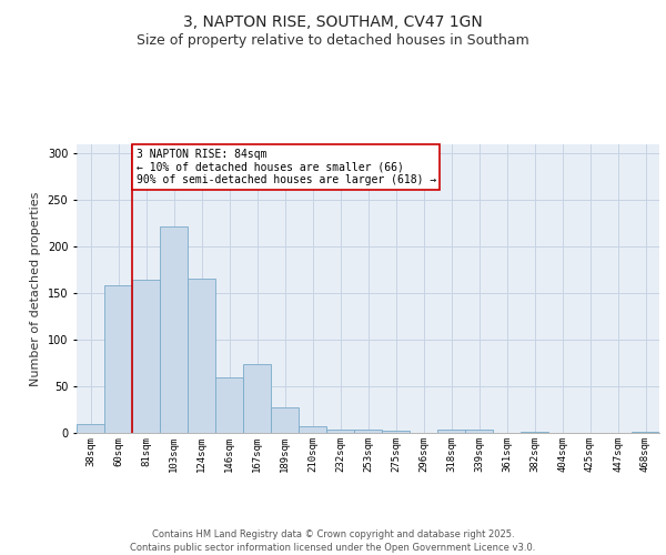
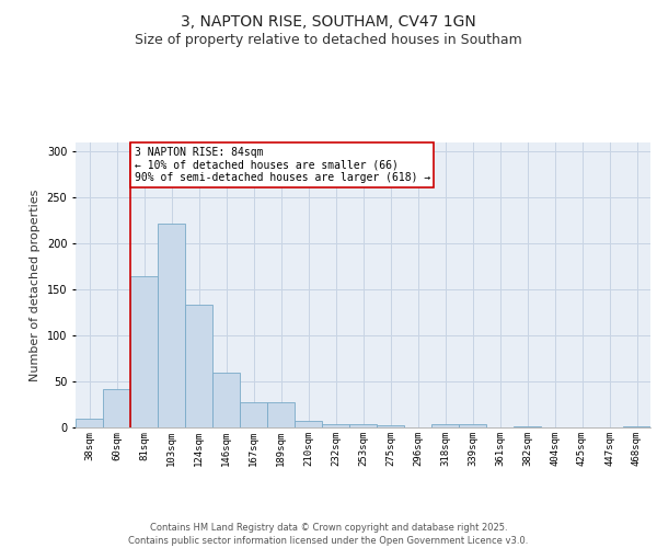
60sqm: 158 -> 42
124sqm: 166 -> 133
167sqm: 74 -> 27
